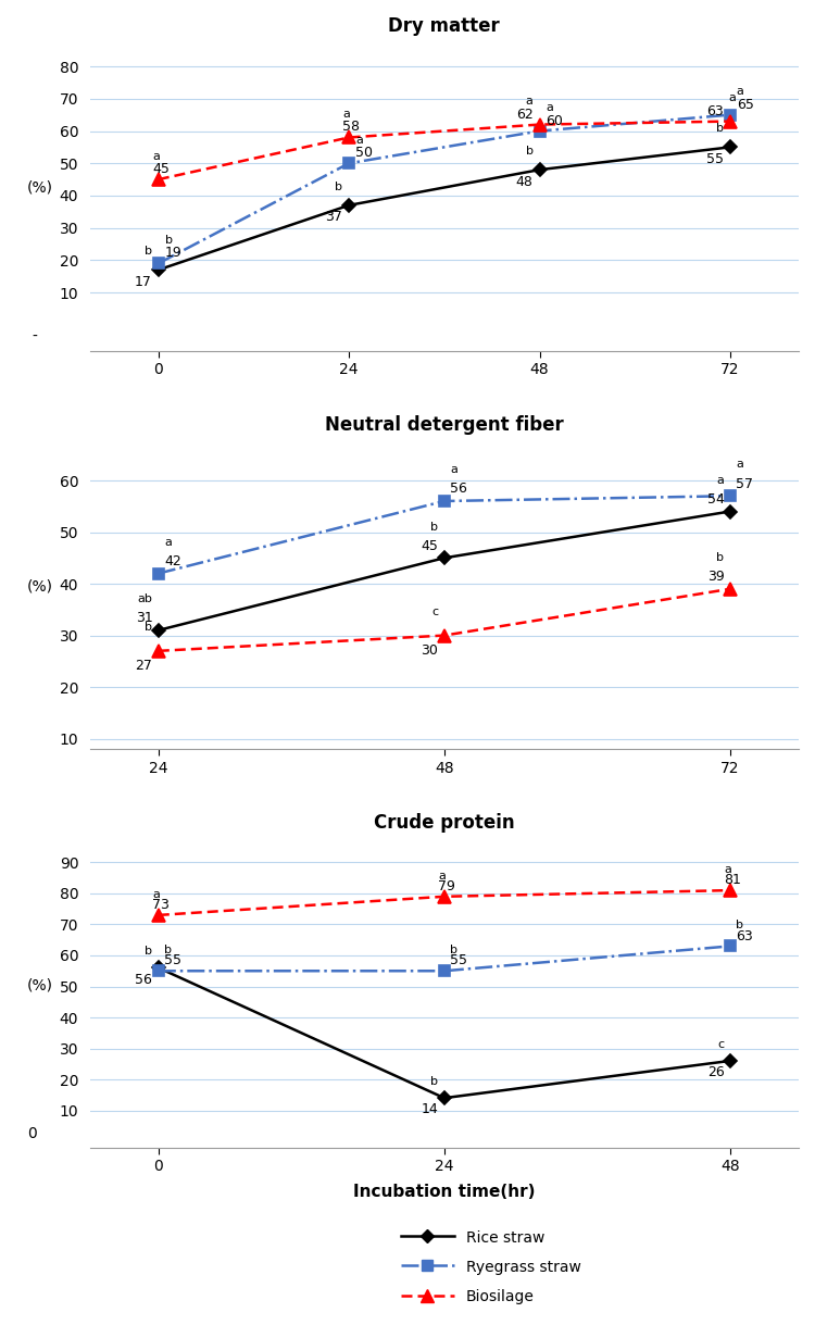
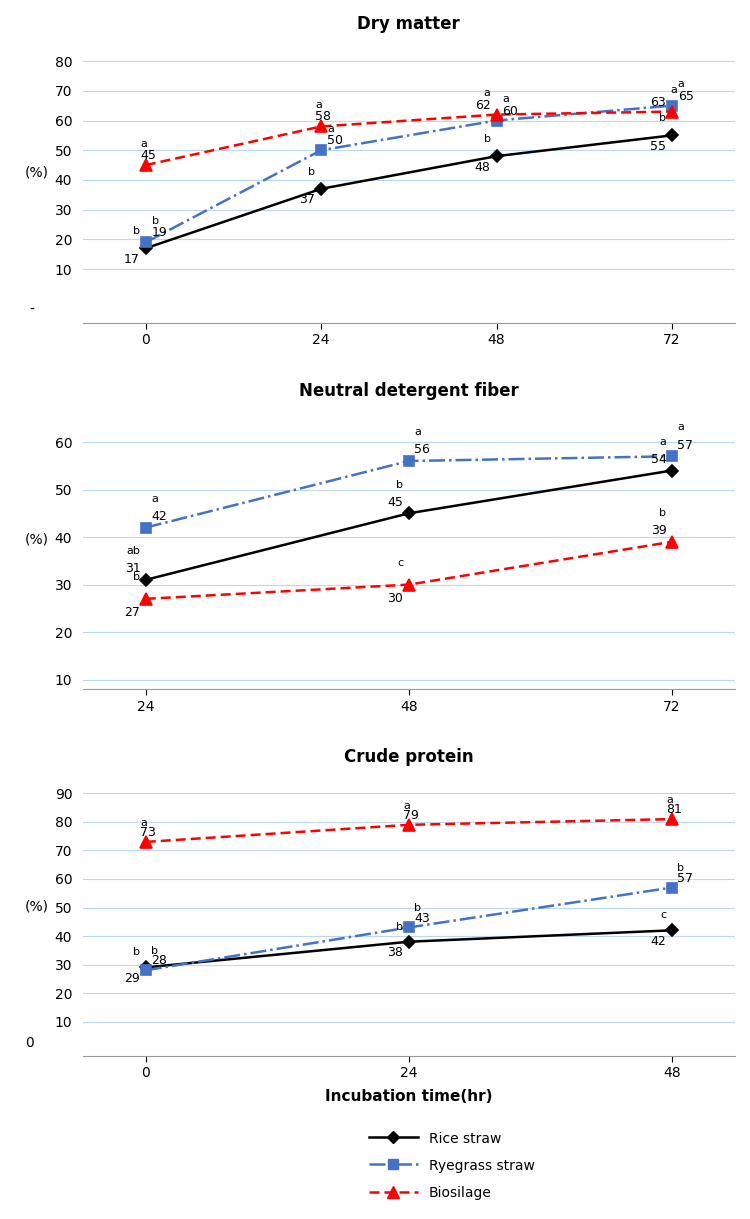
Crude protein/Rice straw/0: 56 -> 29
Crude protein/Ryegrass straw/0: 55 -> 28
Crude protein/Rice straw/24: 14 -> 38
Crude protein/Ryegrass straw/24: 55 -> 43
Crude protein/Rice straw/48: 26 -> 42
Crude protein/Ryegrass straw/48: 63 -> 57
